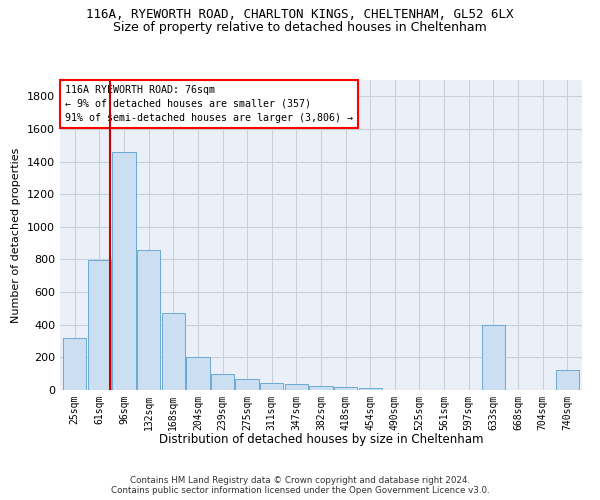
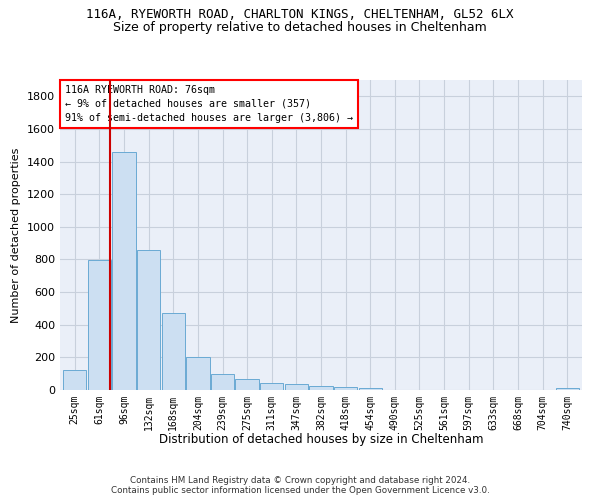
25sqm: 320 -> 120
633sqm: 400 -> 0
740sqm: 120 -> 10
